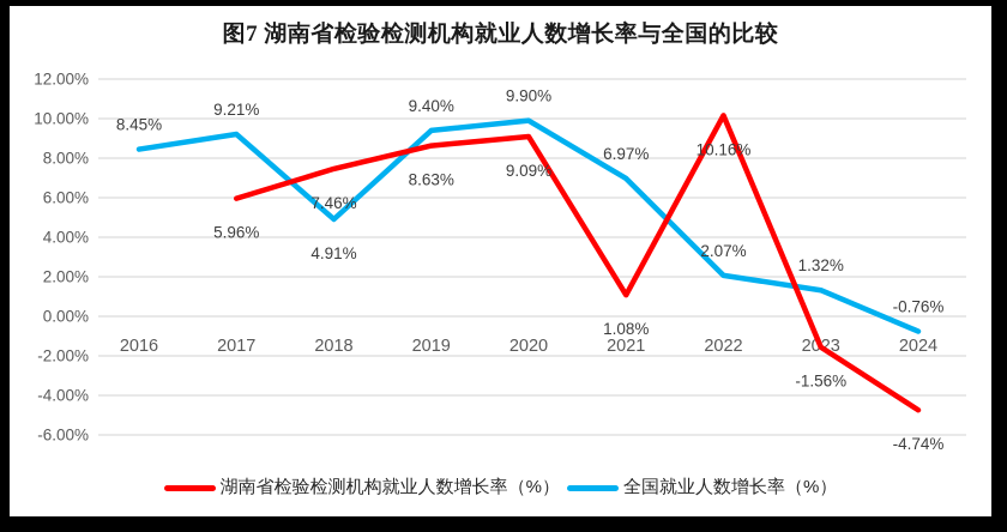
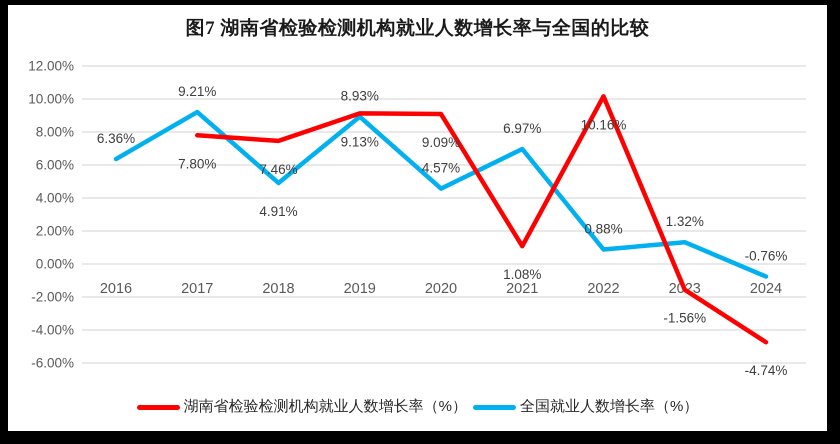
全国就业人数增长率（%）/2016: 8.45% -> 6.36%
湖南省检验检测机构就业人数增长率（%）/2017: 5.96% -> 7.80%
全国就业人数增长率（%）/2019: 9.40% -> 8.93%
湖南省检验检测机构就业人数增长率（%）/2019: 8.63% -> 9.13%
全国就业人数增长率（%）/2020: 9.90% -> 4.57%
全国就业人数增长率（%）/2022: 2.07% -> 0.88%
